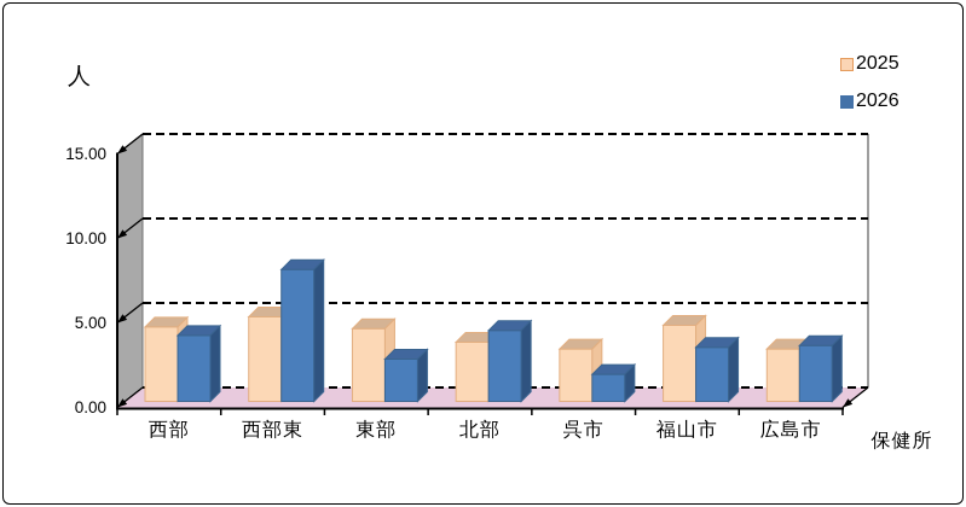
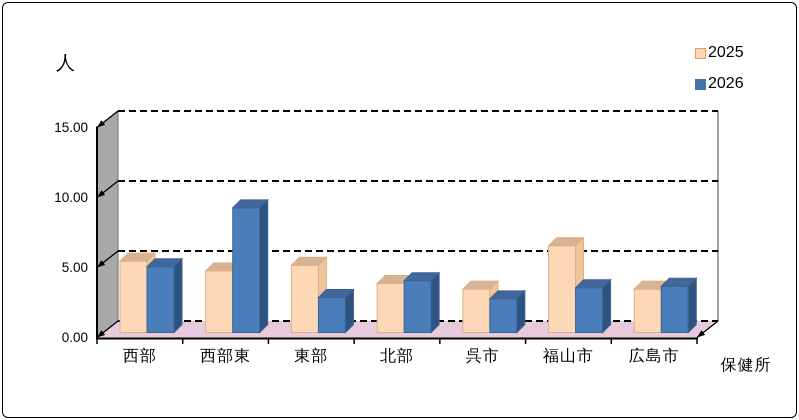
2025/西部: 4.4 -> 5.1
2026/西部: 3.9 -> 4.7
2025/西部東: 5.0 -> 4.4
2026/西部東: 7.8 -> 8.9
2025/東部: 4.3 -> 4.8
2026/北部: 4.2 -> 3.7
2026/呉市: 1.6 -> 2.4
2025/福山市: 4.5 -> 6.2
